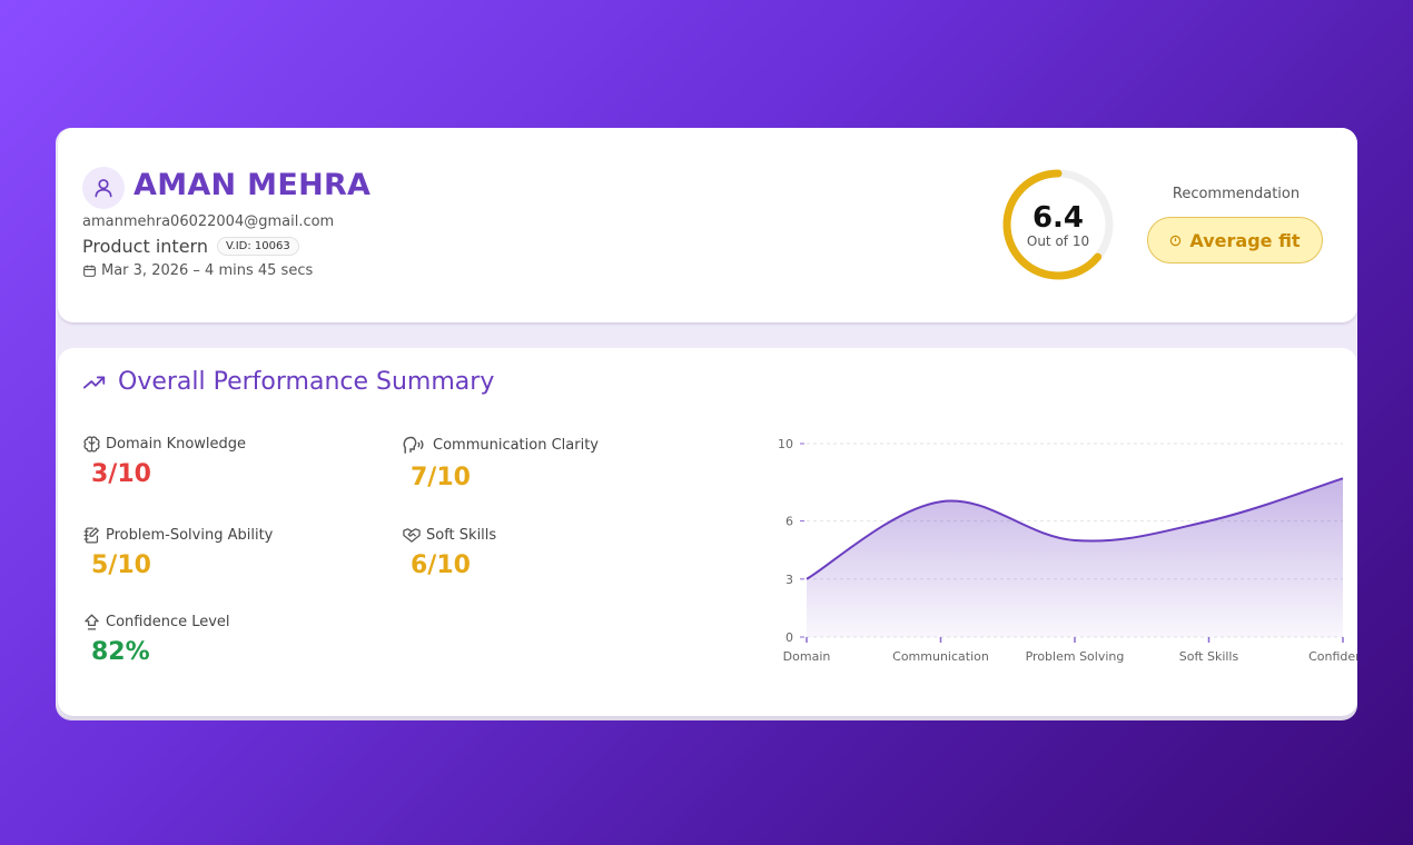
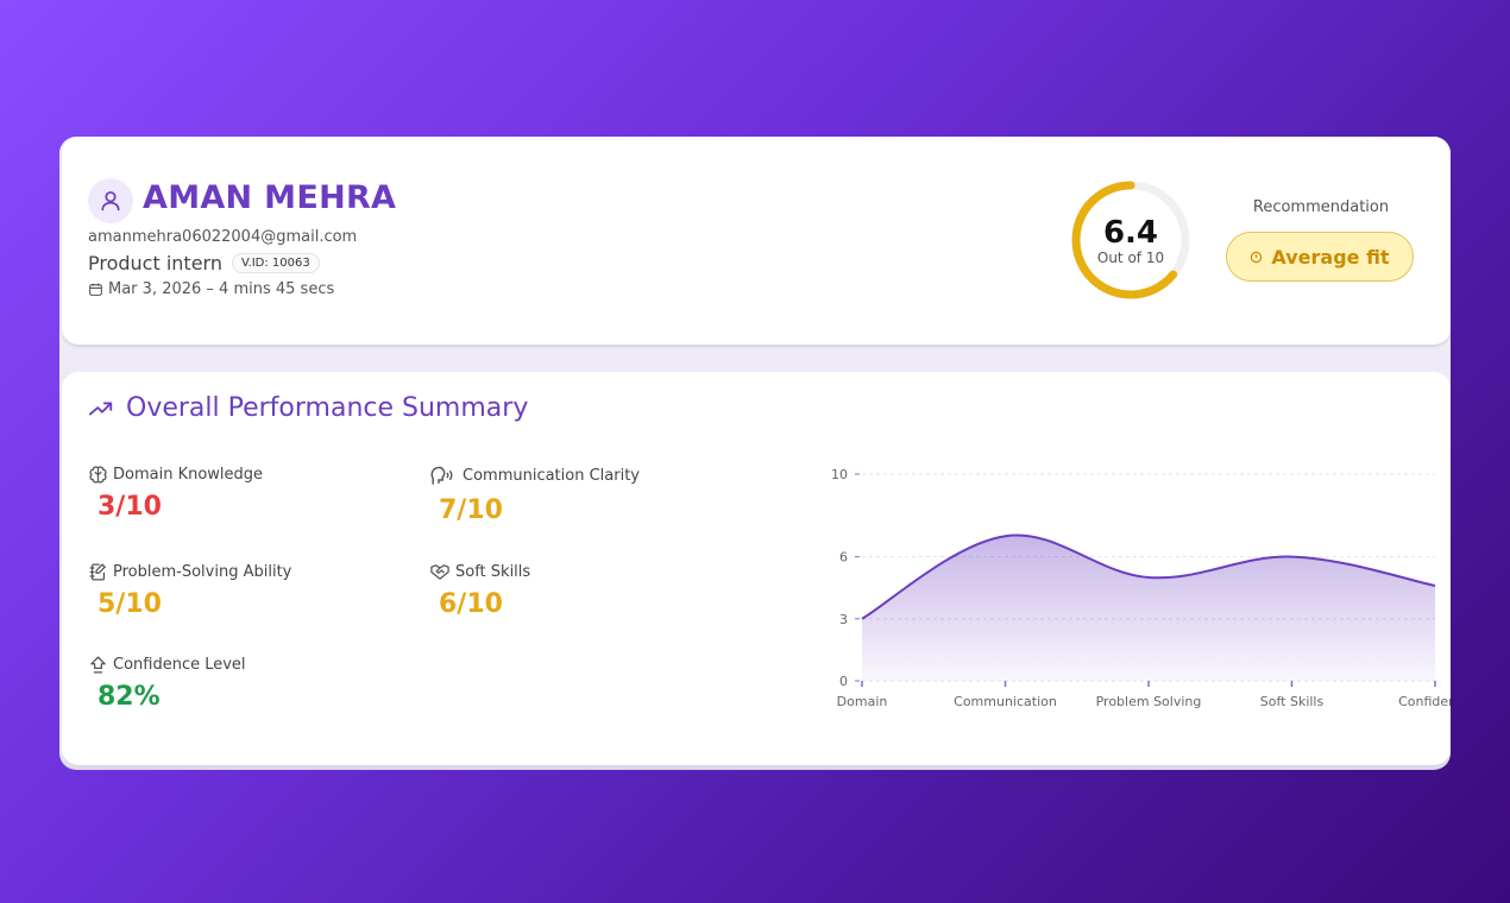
Confidence: 8.2 -> 4.6
